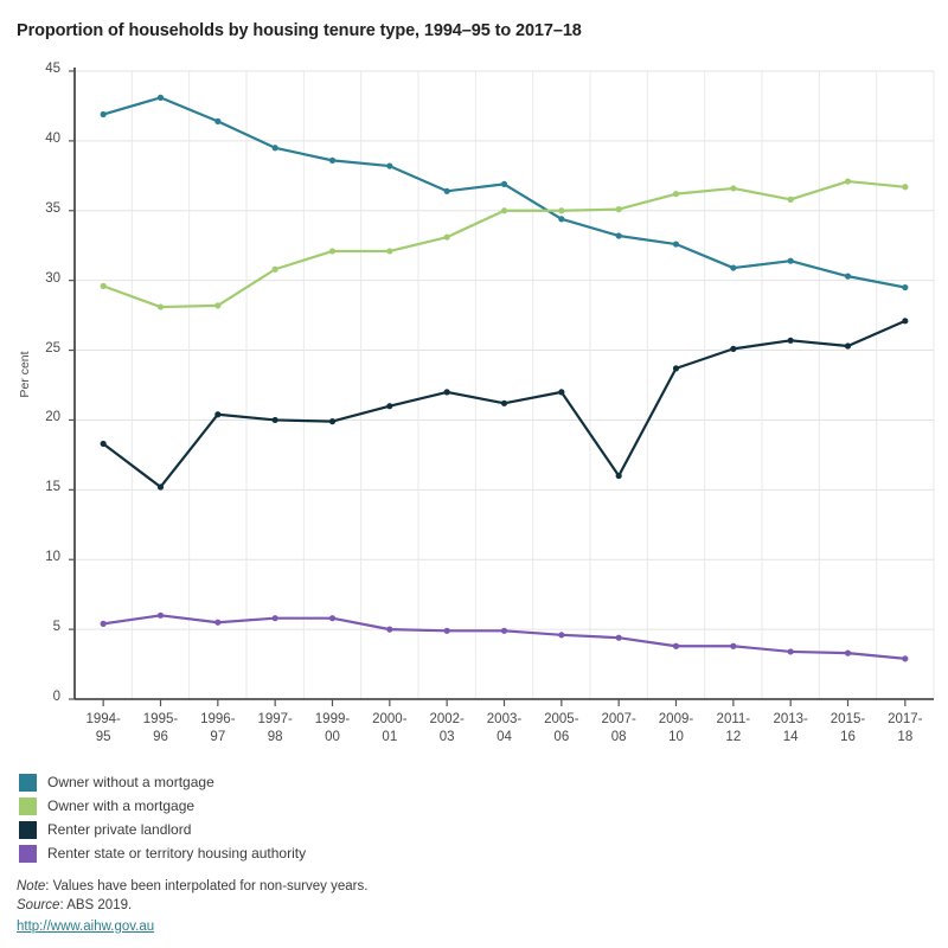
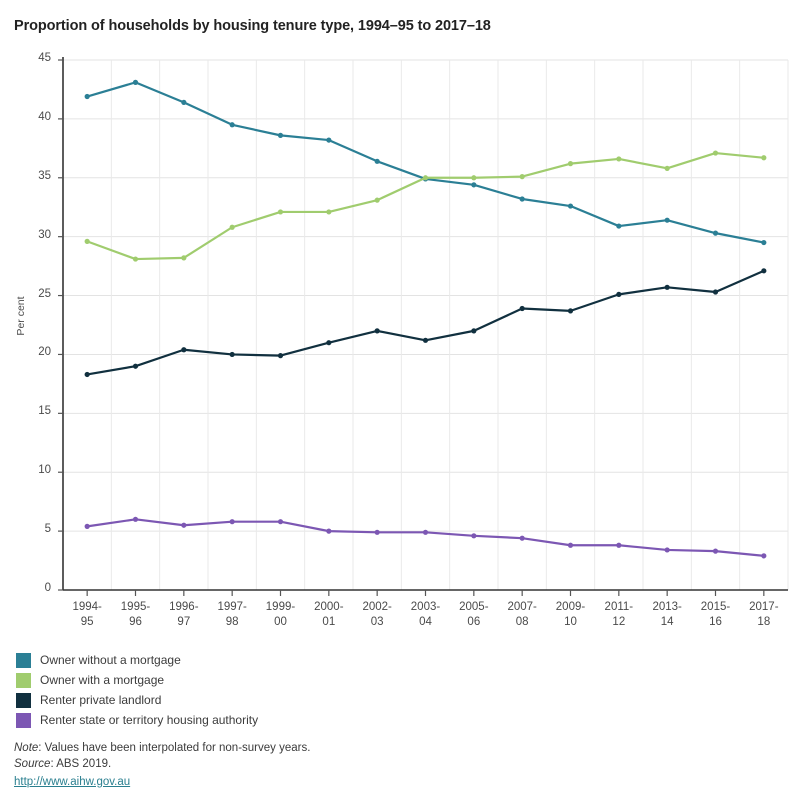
Renter private landlord/1995- 96: 15.2 -> 19.0
Owner without a mortgage/2003- 04: 36.9 -> 34.9
Renter private landlord/2007- 08: 16.0 -> 23.9
